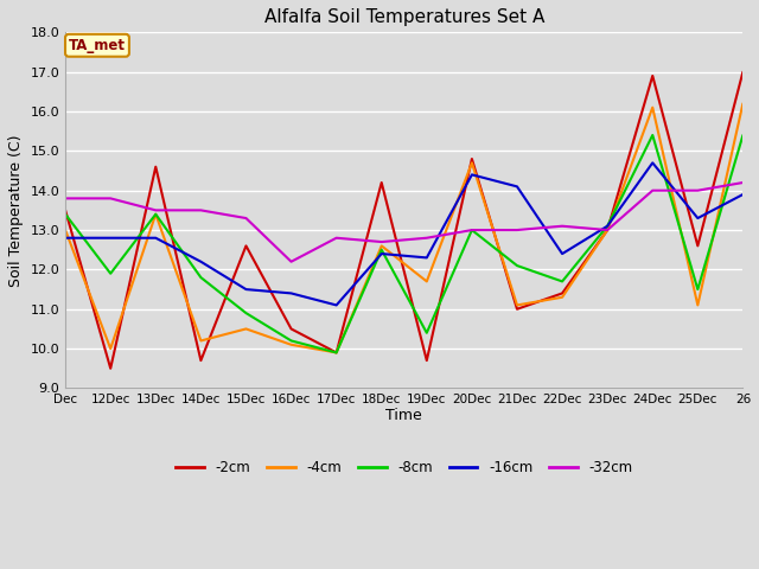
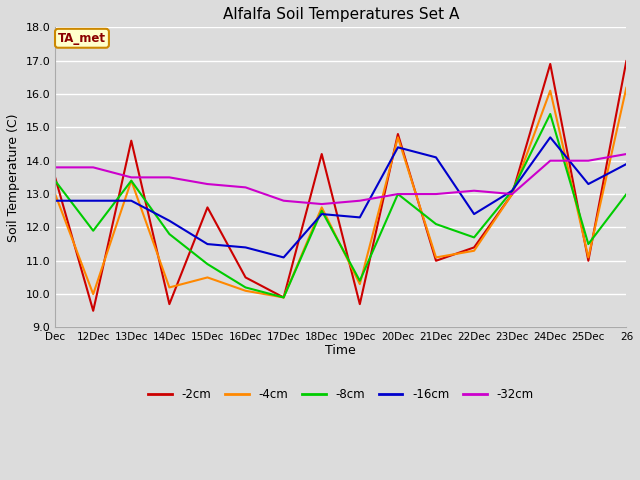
-32cm/16Dec: 12.2 -> 13.2
-4cm/19Dec: 11.7 -> 10.3
-2cm/25Dec: 12.6 -> 11.0
-8cm/26: 15.4 -> 13.0
